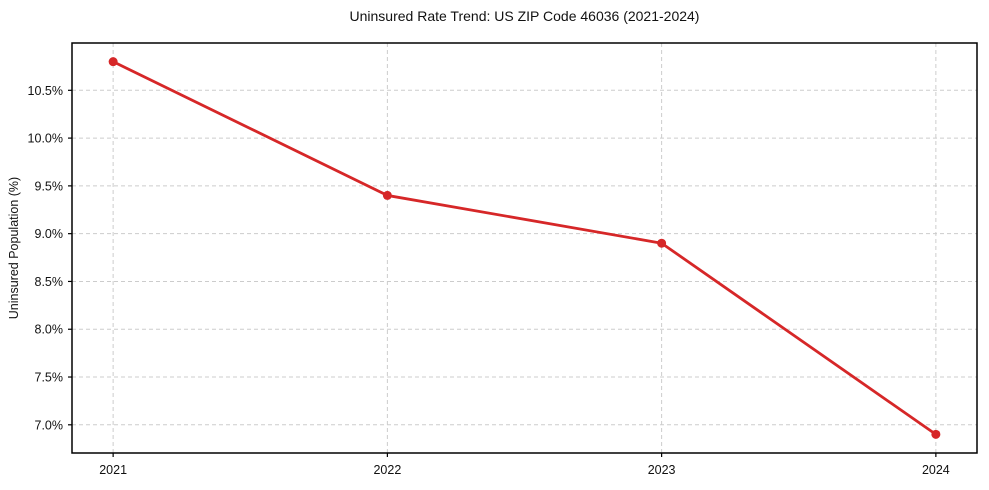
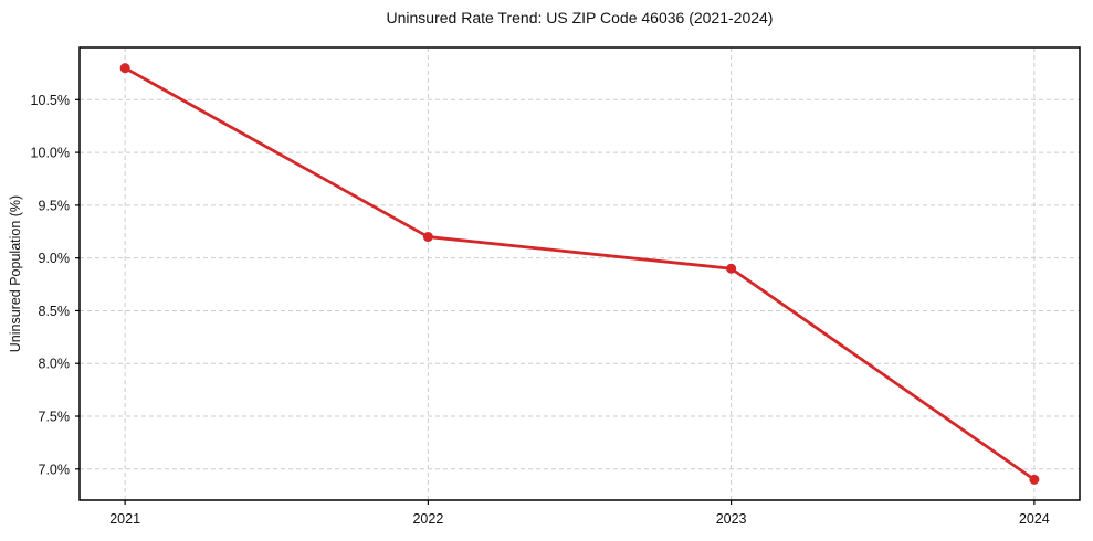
2022: 9.4% -> 9.2%
